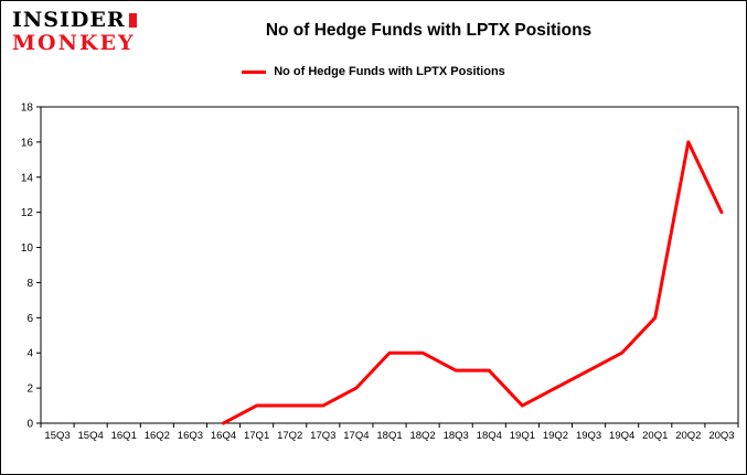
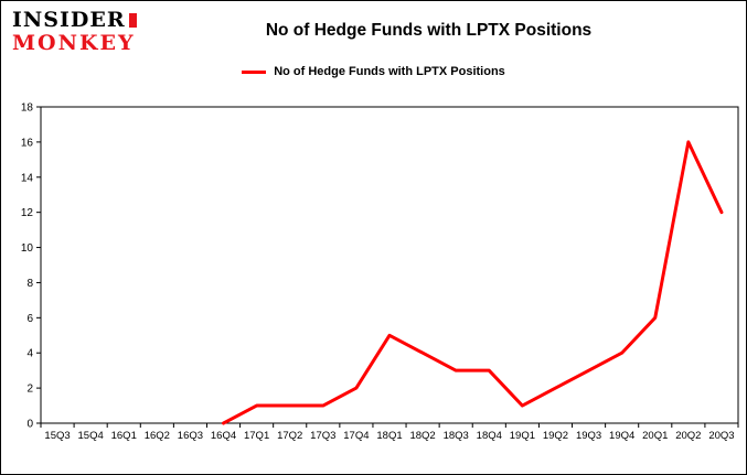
18Q1: 4 -> 5
